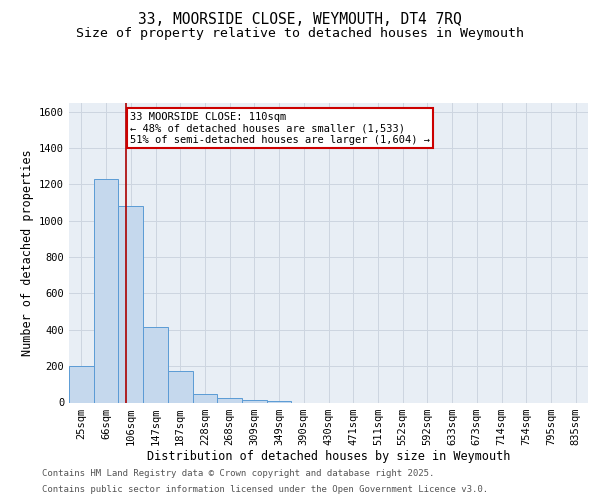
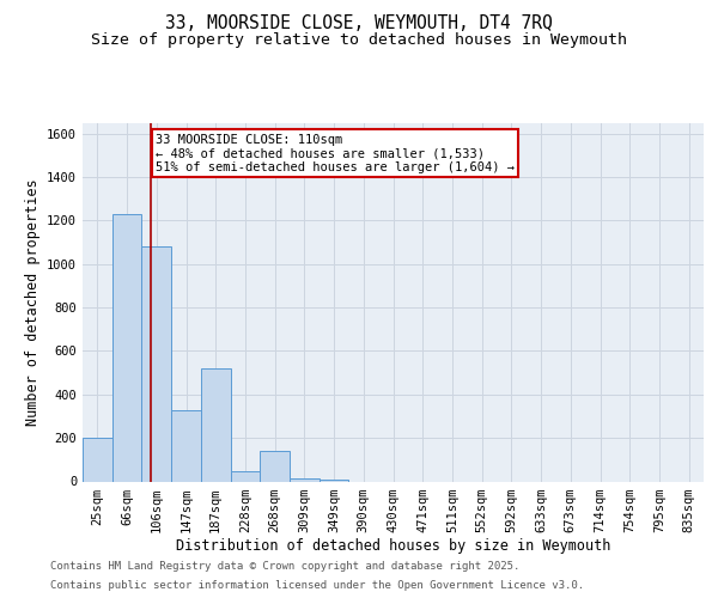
147sqm: 420 -> 330
187sqm: 180 -> 520
268sqm: 20 -> 140
